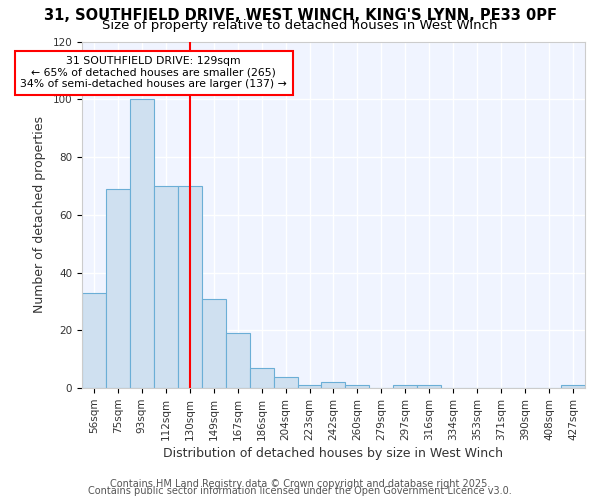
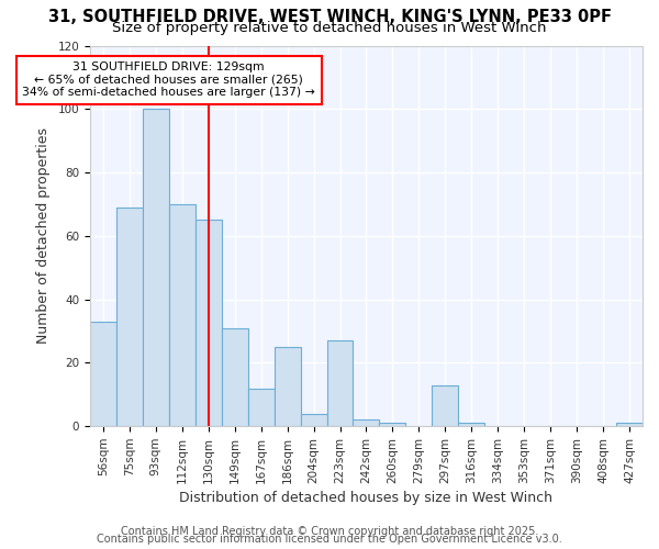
130sqm: 70 -> 65
167sqm: 19 -> 12
186sqm: 7 -> 25
223sqm: 1 -> 27
297sqm: 1 -> 13
